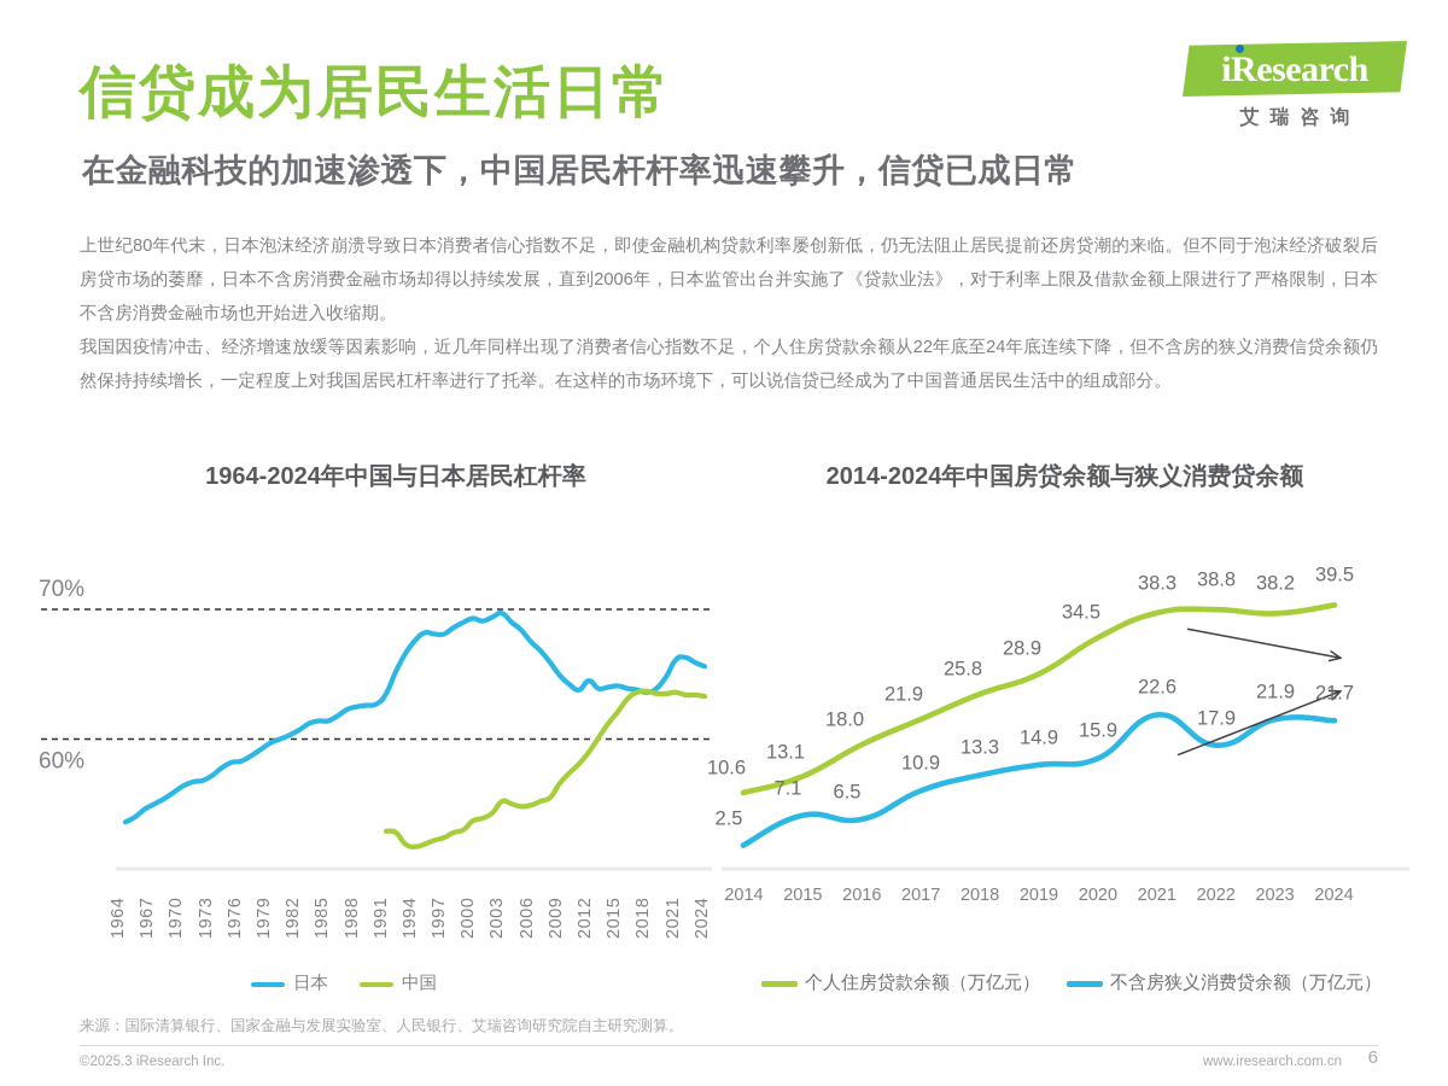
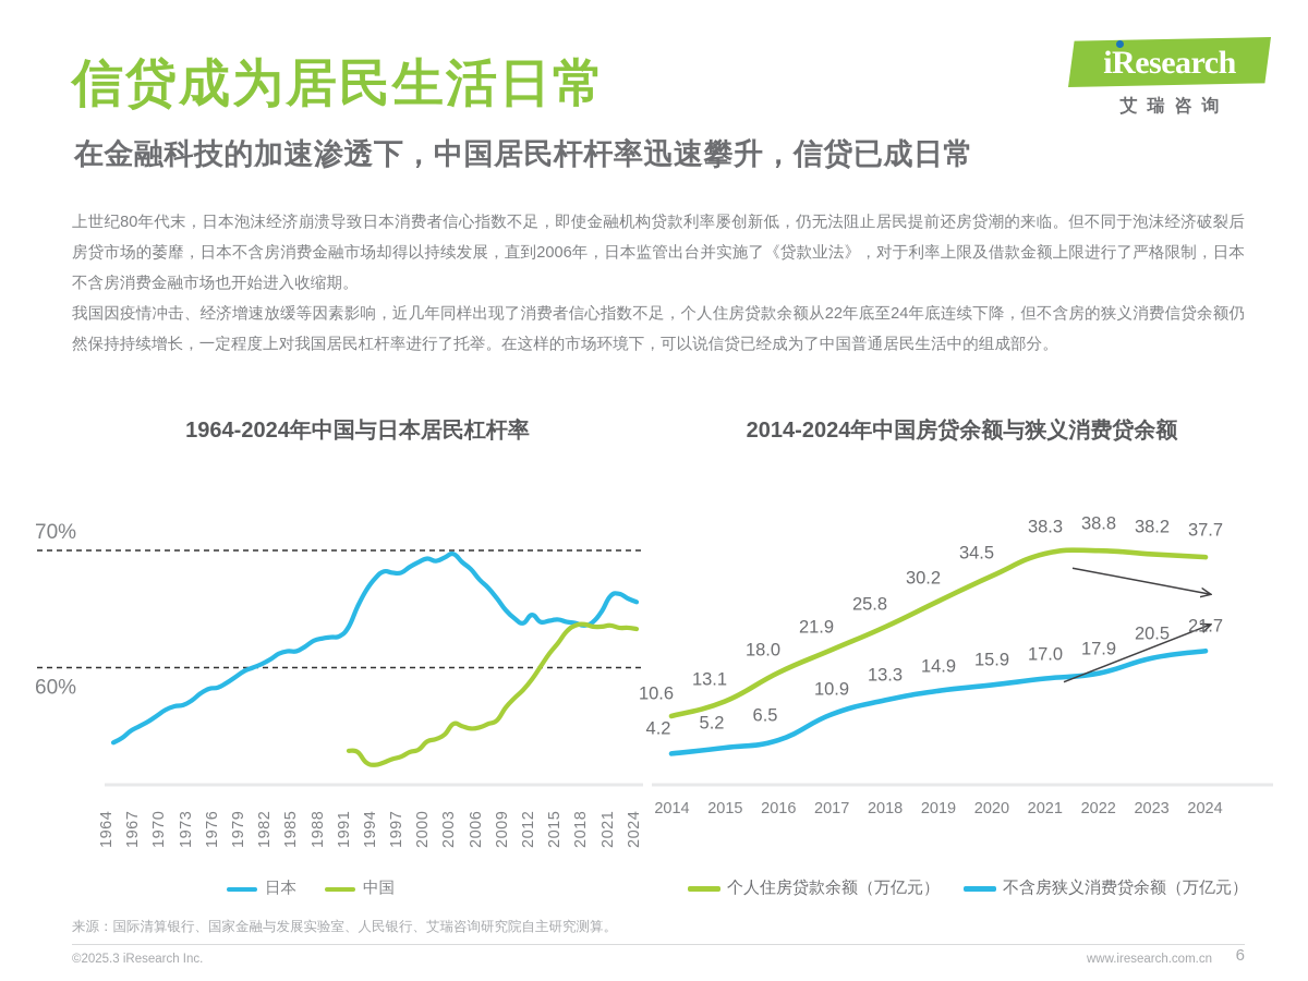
2014-2024年中国房贷余额与狭义消费贷余额/不含房狭义消费贷余额（万亿元）/2014: 2.5 -> 4.2
2014-2024年中国房贷余额与狭义消费贷余额/不含房狭义消费贷余额（万亿元）/2015: 7.1 -> 5.2
2014-2024年中国房贷余额与狭义消费贷余额/个人住房贷款余额（万亿元）/2019: 28.9 -> 30.2
2014-2024年中国房贷余额与狭义消费贷余额/不含房狭义消费贷余额（万亿元）/2021: 22.6 -> 17.0
2014-2024年中国房贷余额与狭义消费贷余额/不含房狭义消费贷余额（万亿元）/2023: 21.9 -> 20.5
2014-2024年中国房贷余额与狭义消费贷余额/个人住房贷款余额（万亿元）/2024: 39.5 -> 37.7
